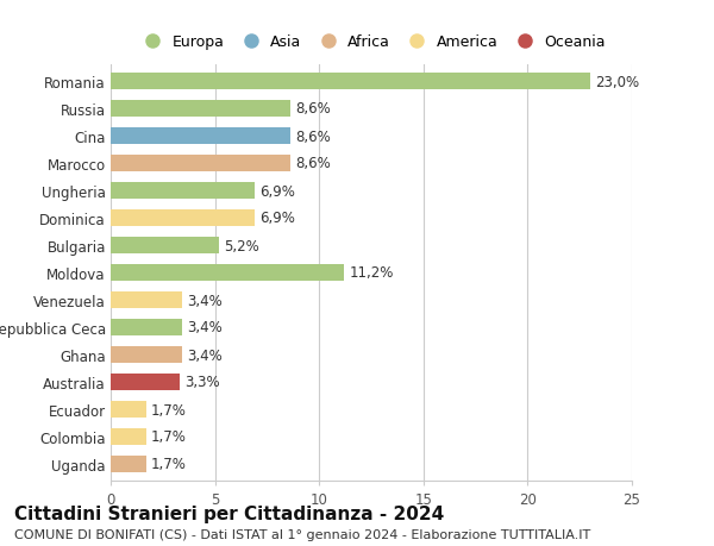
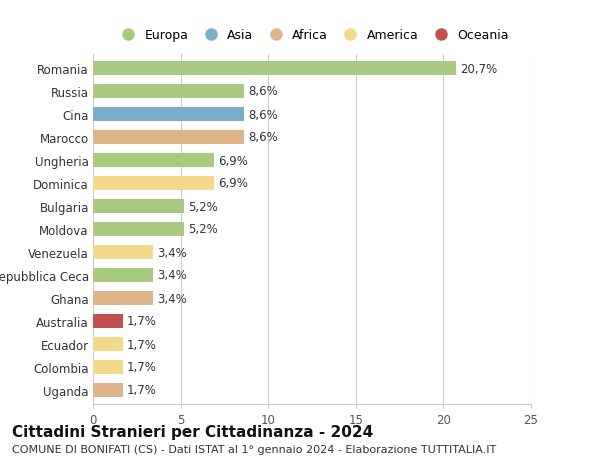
Romania: 23,0% -> 20,7%
Moldova: 11,2% -> 5,2%
Australia: 3,3% -> 1,7%
